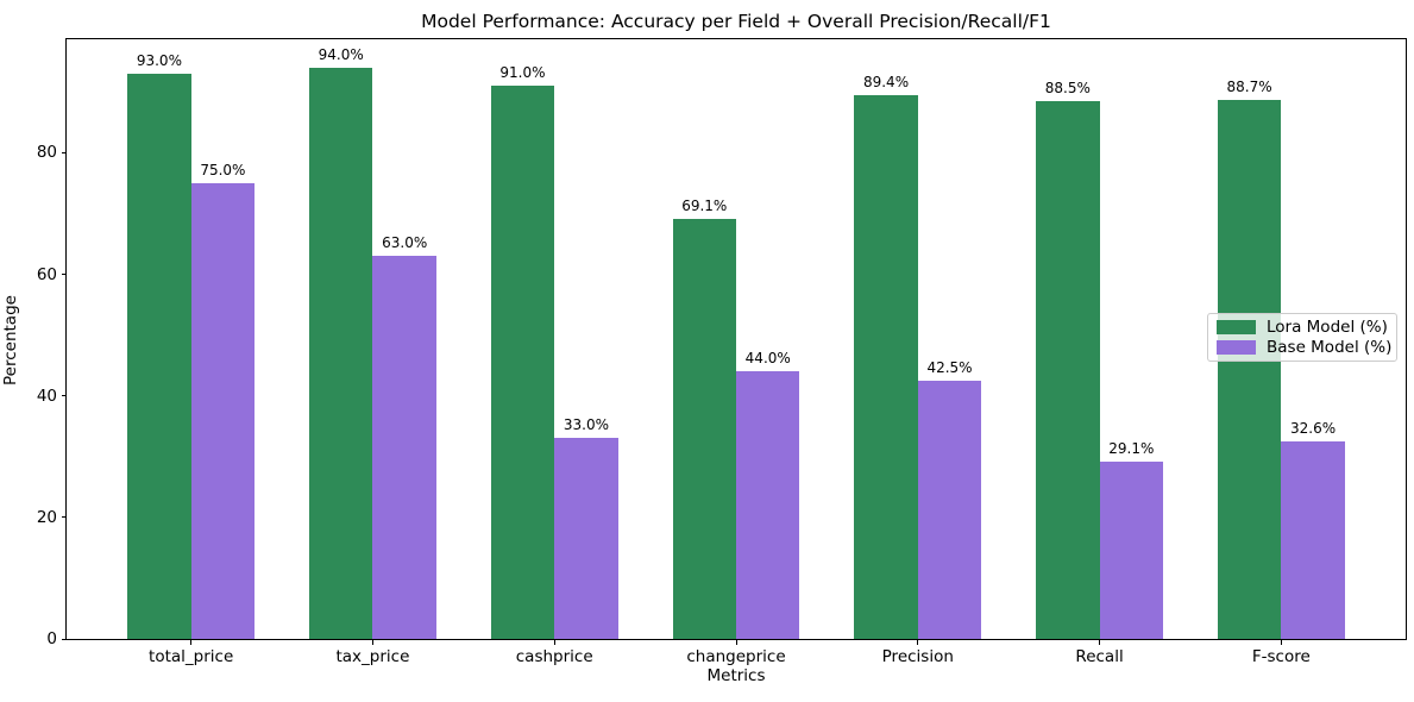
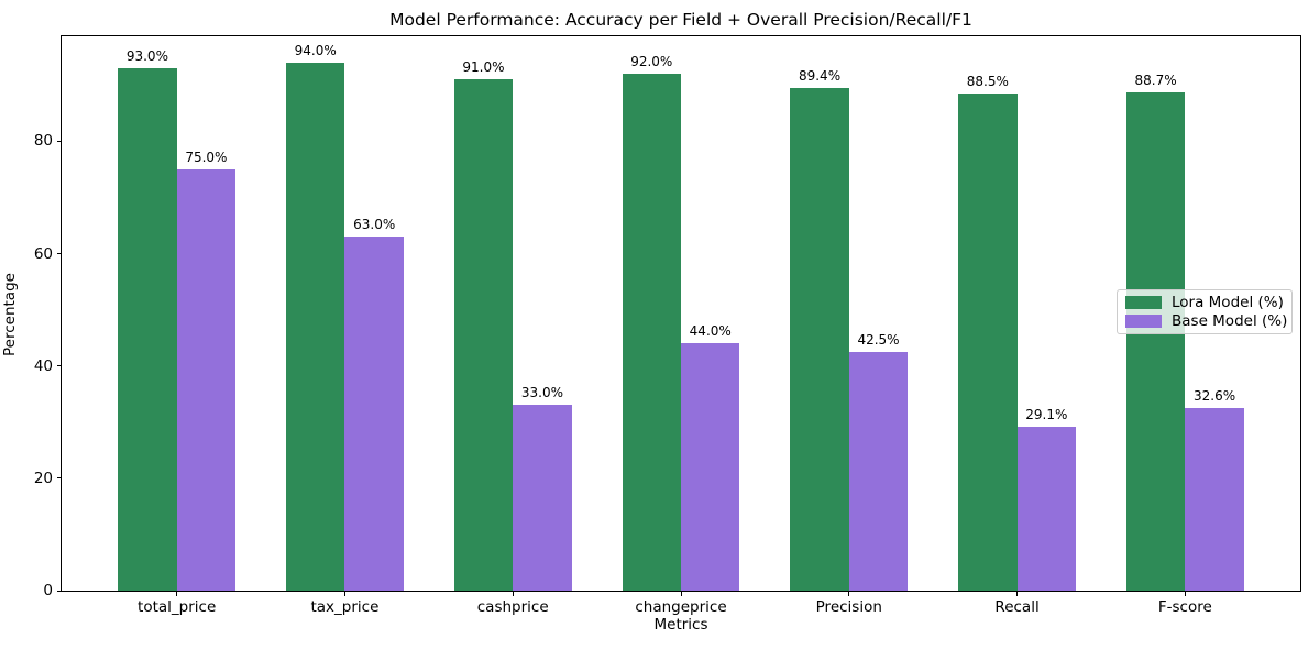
Lora Model (%)/changeprice: 69.1% -> 92.0%
